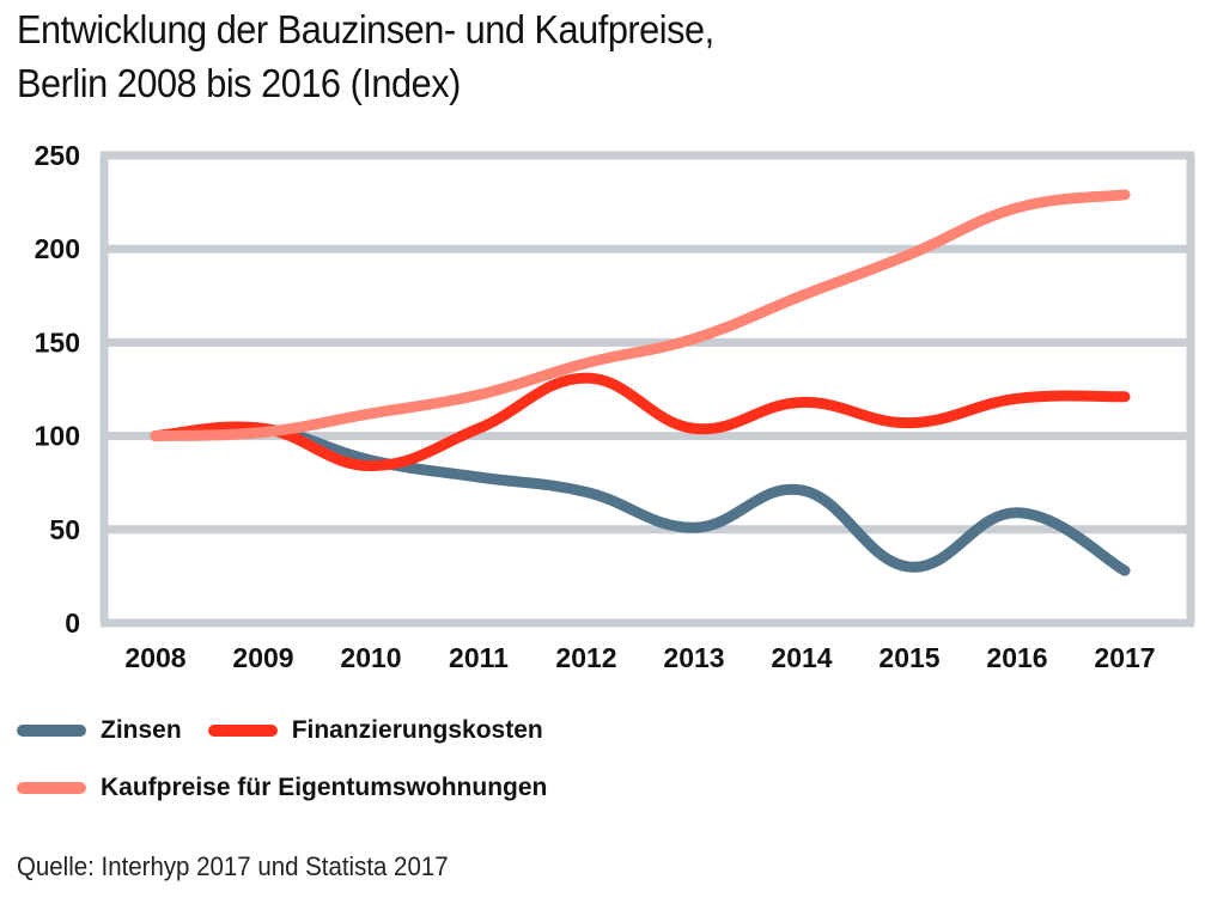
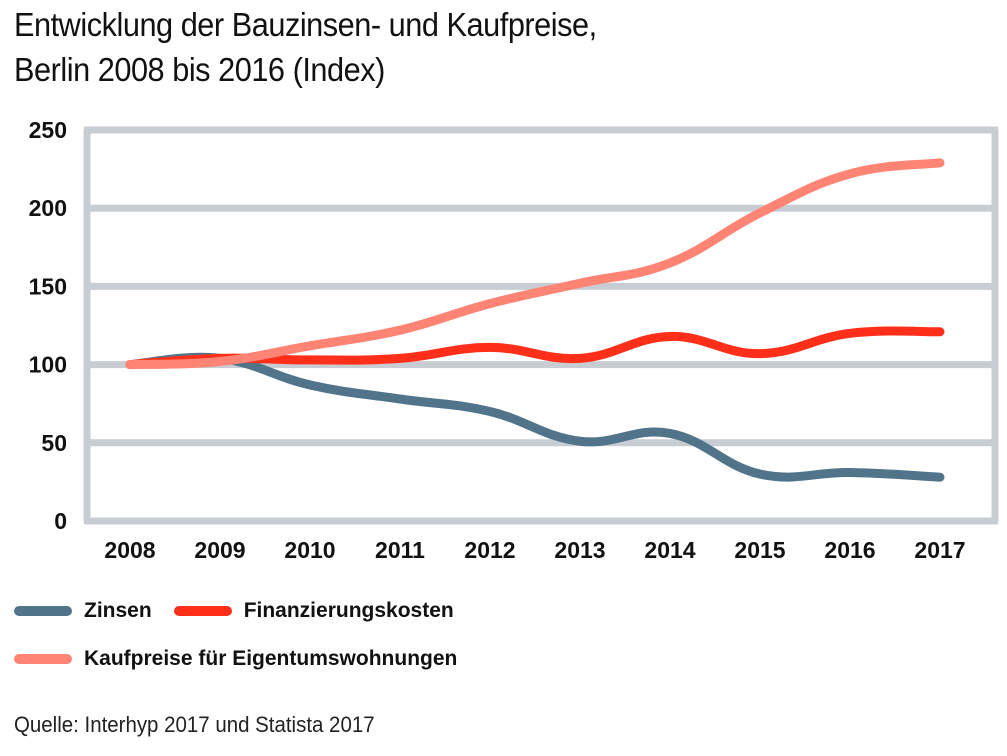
Finanzierungskosten/2010: 84 -> 103
Finanzierungskosten/2012: 131 -> 111
Zinsen/2014: 71 -> 56
Kaufpreise für Eigentumswohnungen/2014: 175 -> 165
Zinsen/2016: 59 -> 31
